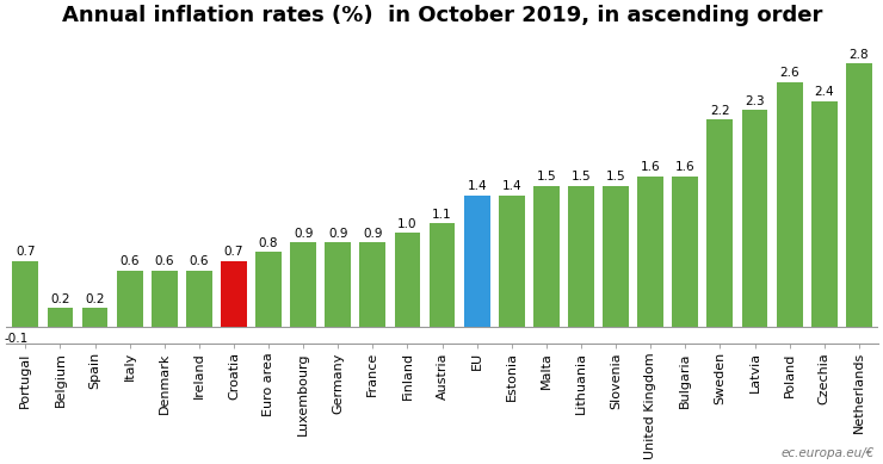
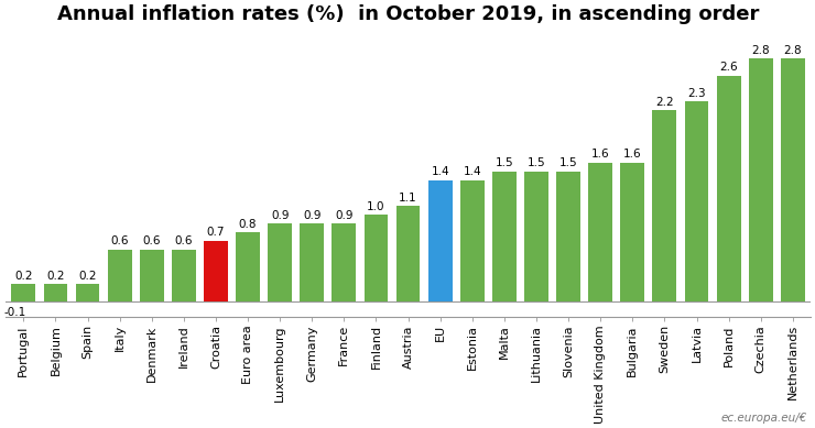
Portugal: 0.7 -> 0.2
Czechia: 2.4 -> 2.8
